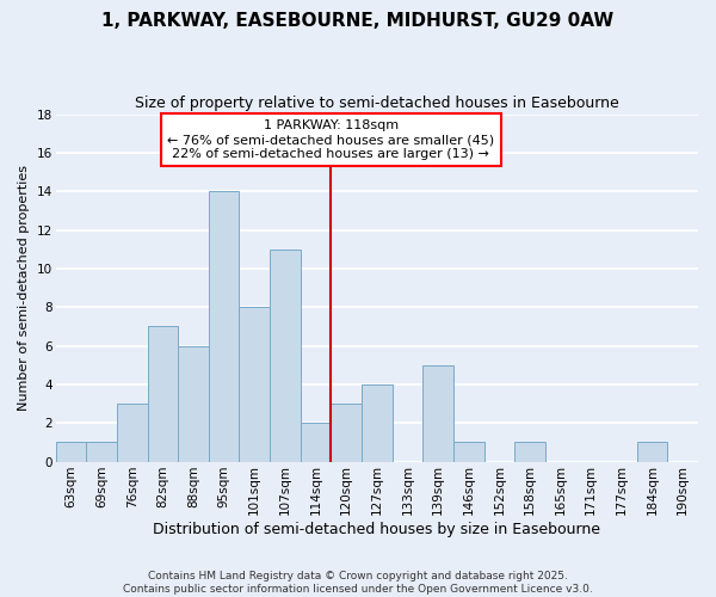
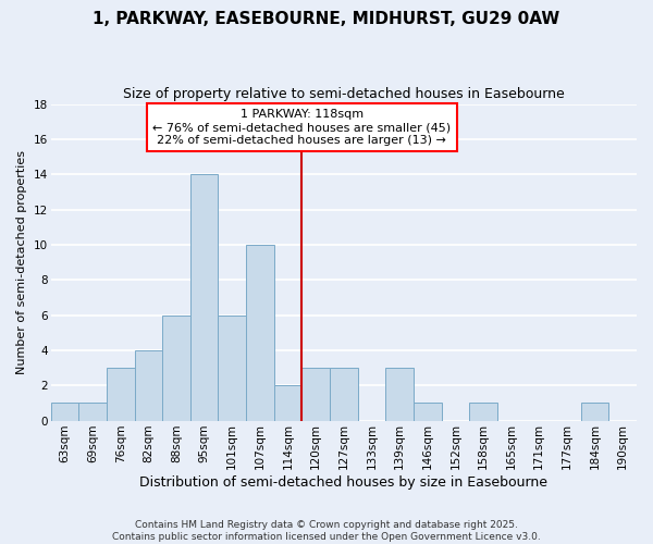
82sqm: 7 -> 4
101sqm: 8 -> 6
107sqm: 11 -> 10
127sqm: 4 -> 3
139sqm: 5 -> 3
